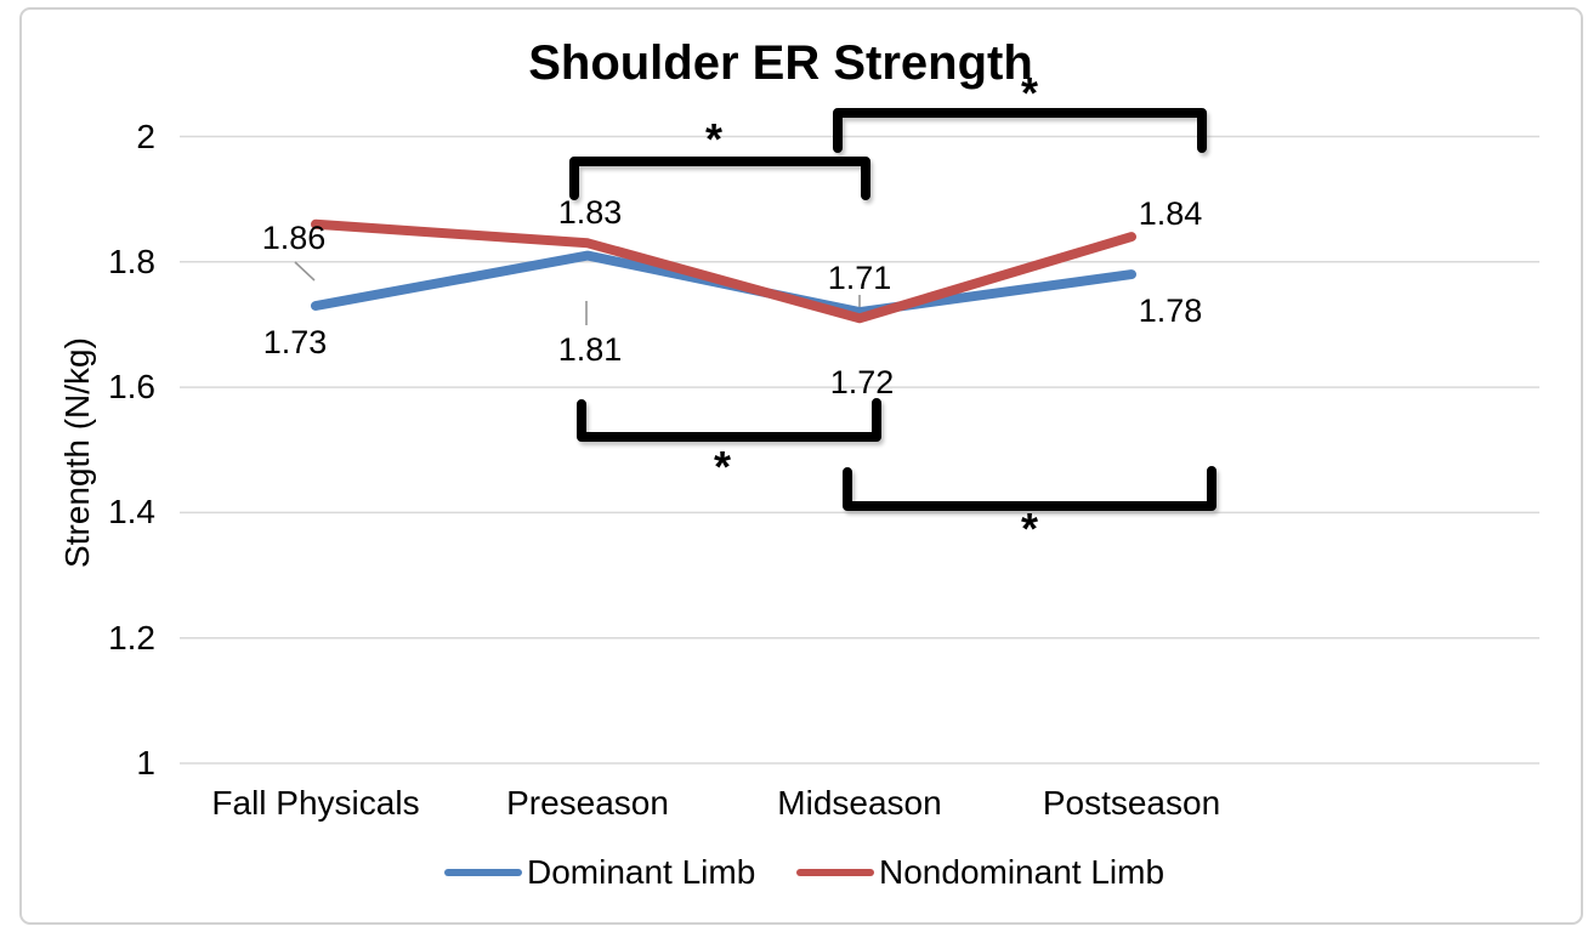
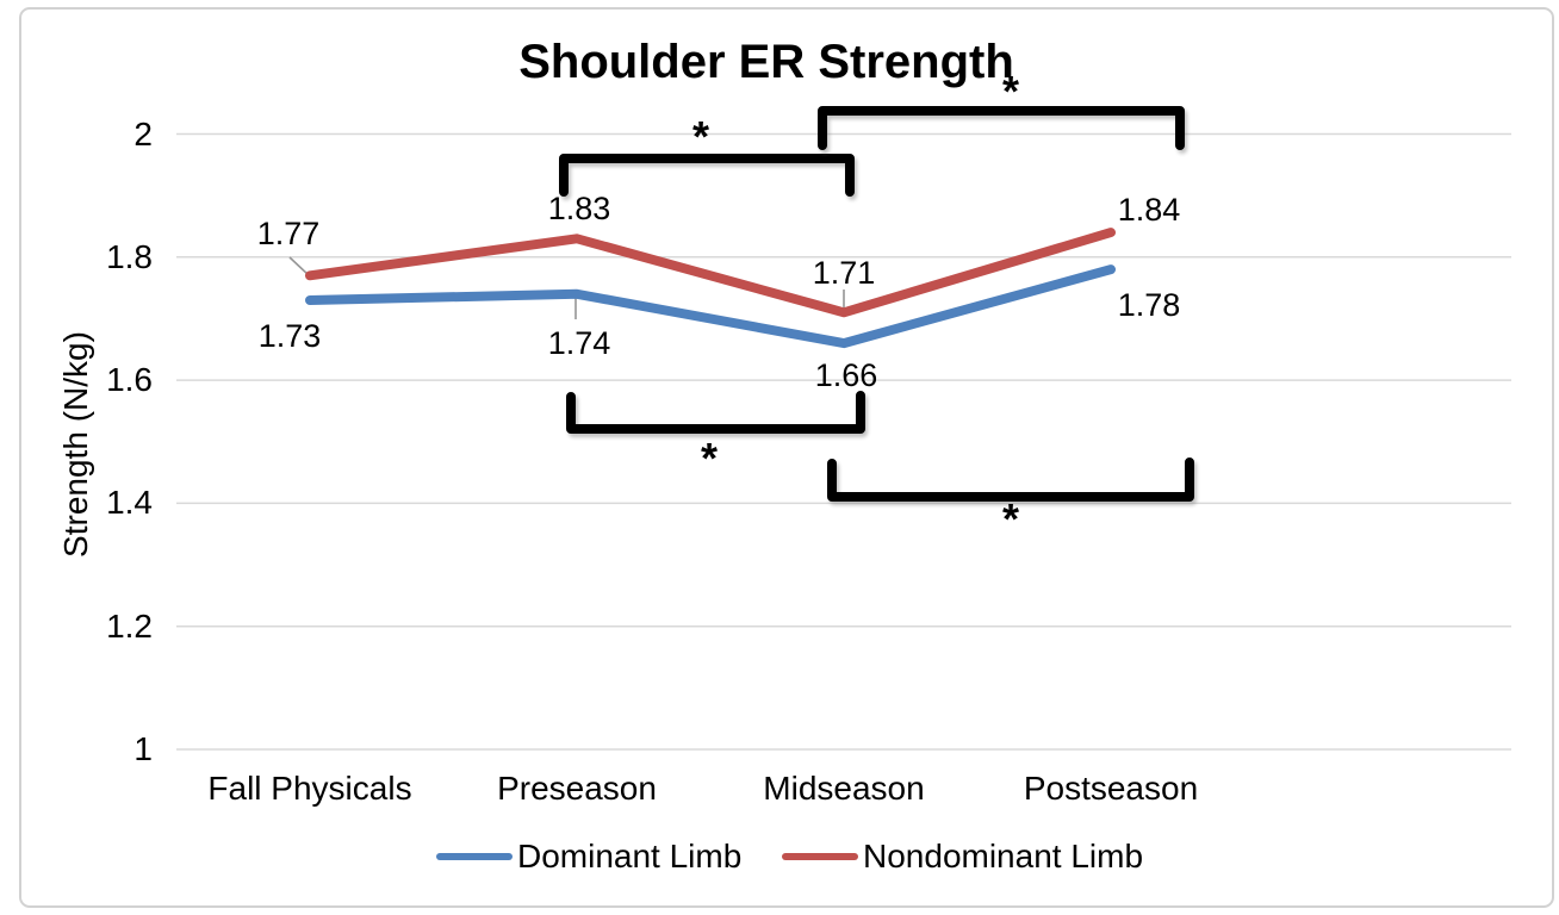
Nondominant Limb/Fall Physicals: 1.86 -> 1.77
Dominant Limb/Preseason: 1.81 -> 1.74
Dominant Limb/Midseason: 1.72 -> 1.66
